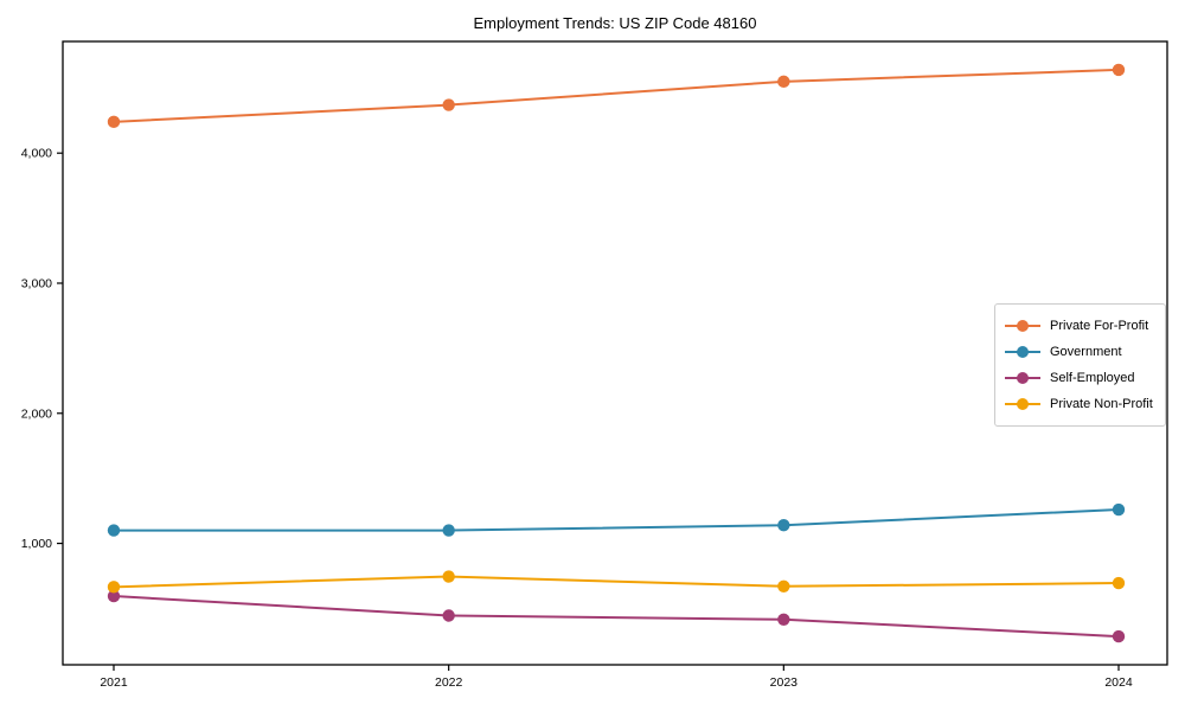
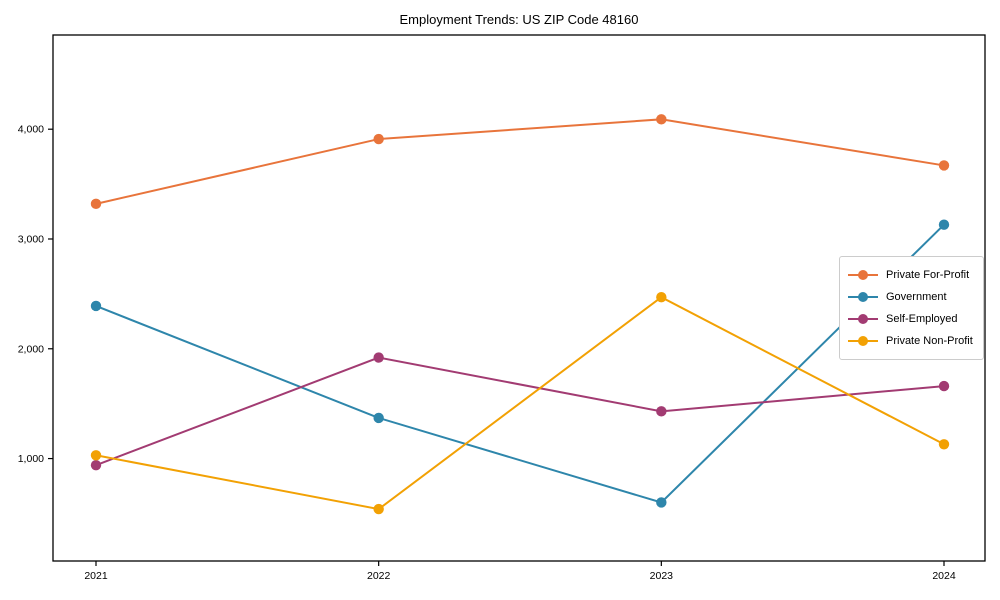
Private For-Profit/2021: 4240 -> 3320
Government/2021: 1100 -> 2390
Self-Employed/2021: 600 -> 940
Private Non-Profit/2021: 660 -> 1030
Private For-Profit/2022: 4370 -> 3910
Government/2022: 1100 -> 1370
Self-Employed/2022: 440 -> 1920
Private Non-Profit/2022: 740 -> 540
Private For-Profit/2023: 4550 -> 4090
Government/2023: 1140 -> 600
Self-Employed/2023: 420 -> 1430
Private Non-Profit/2023: 670 -> 2470
Private For-Profit/2024: 4640 -> 3670
Government/2024: 1260 -> 3130
Self-Employed/2024: 280 -> 1660
Private Non-Profit/2024: 700 -> 1130
